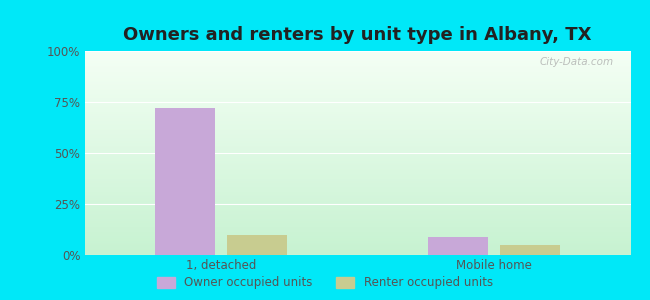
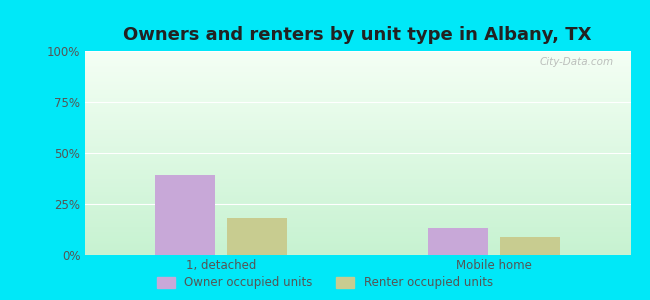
Owner occupied units/1, detached: 72% -> 39%
Renter occupied units/1, detached: 10% -> 18%
Owner occupied units/Mobile home: 9% -> 13%
Renter occupied units/Mobile home: 5% -> 9%
